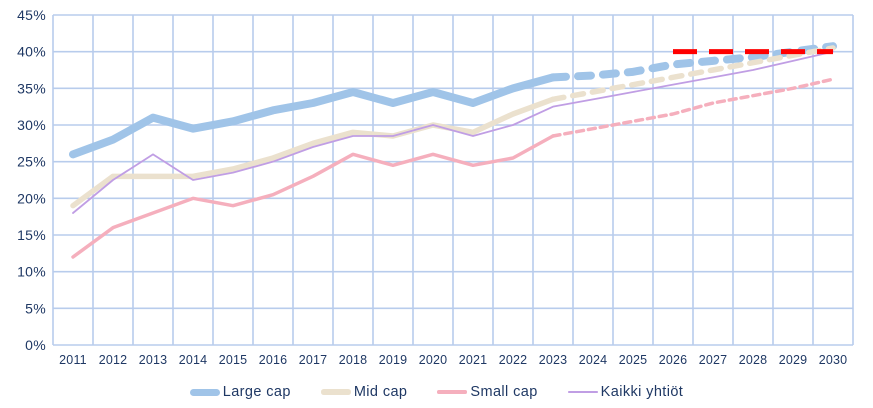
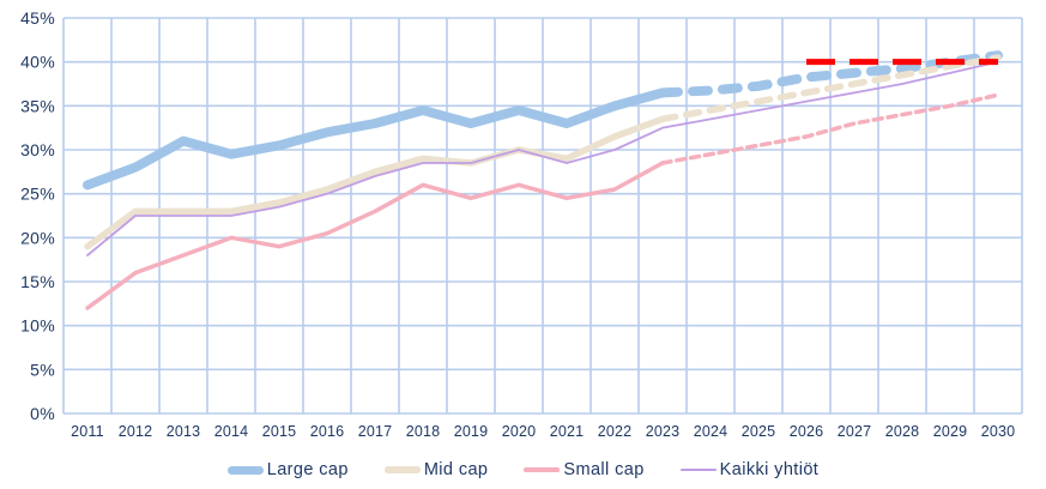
Kaikki yhtiöt/2013: 26% -> 22%
